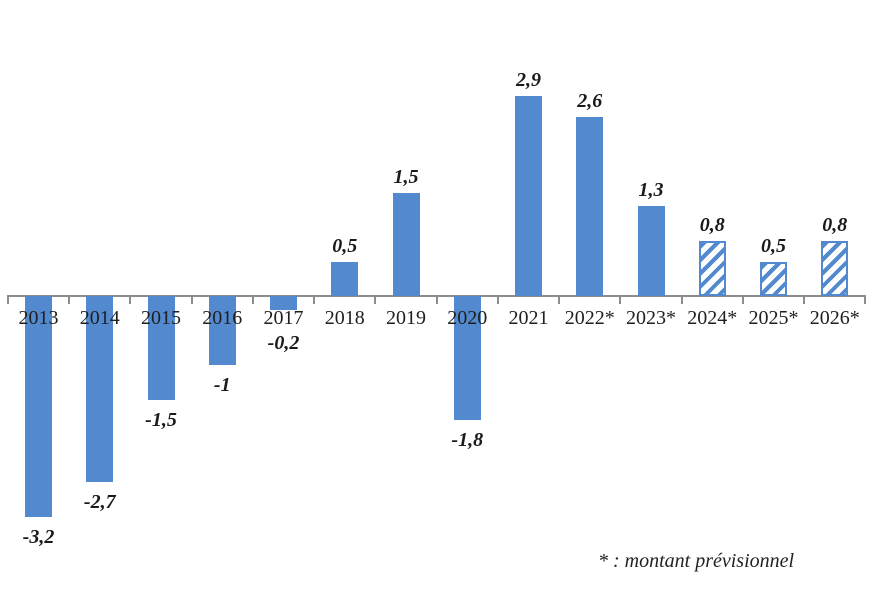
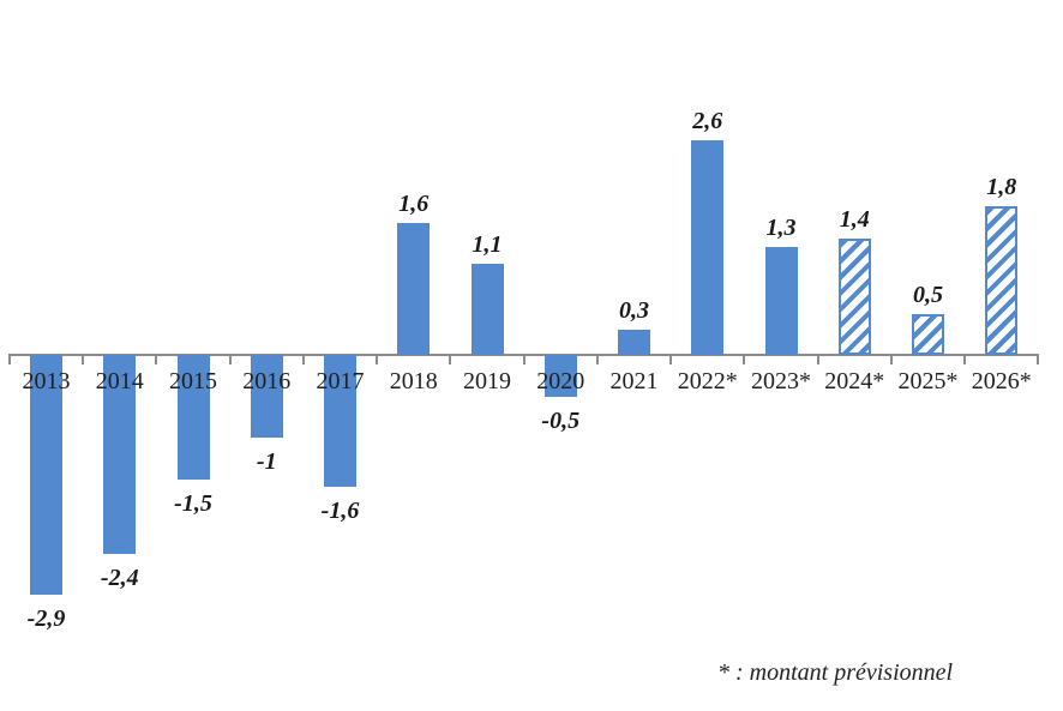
2013: -3,2 -> -2,9
2014: -2,7 -> -2,4
2017: -0,2 -> -1,6
2018: 0,5 -> 1,6
2019: 1,5 -> 1,1
2020: -1,8 -> -0,5
2021: 2,9 -> 0,3
2024*: 0,8 -> 1,4
2026*: 0,8 -> 1,8
